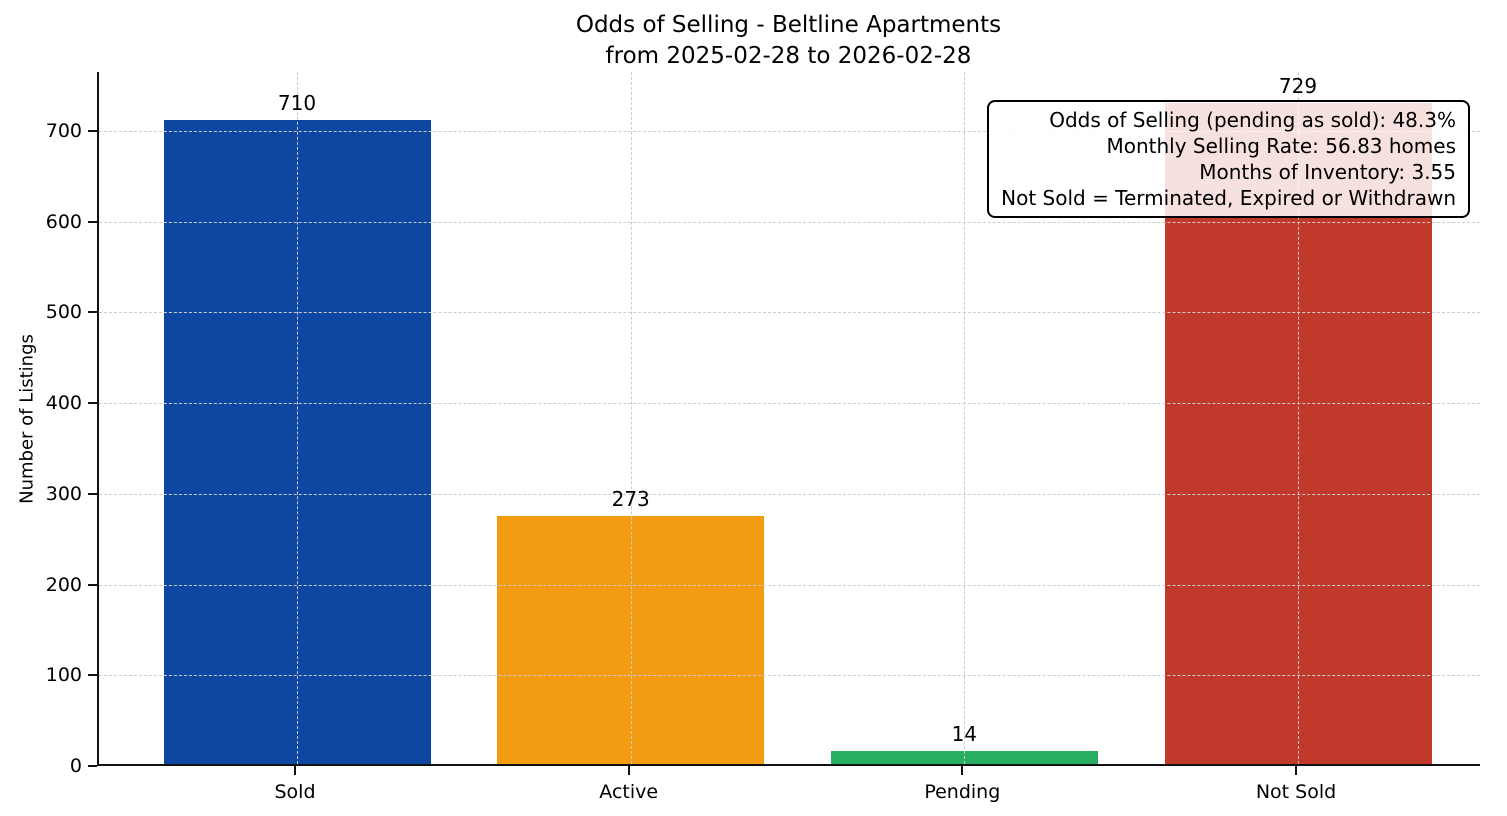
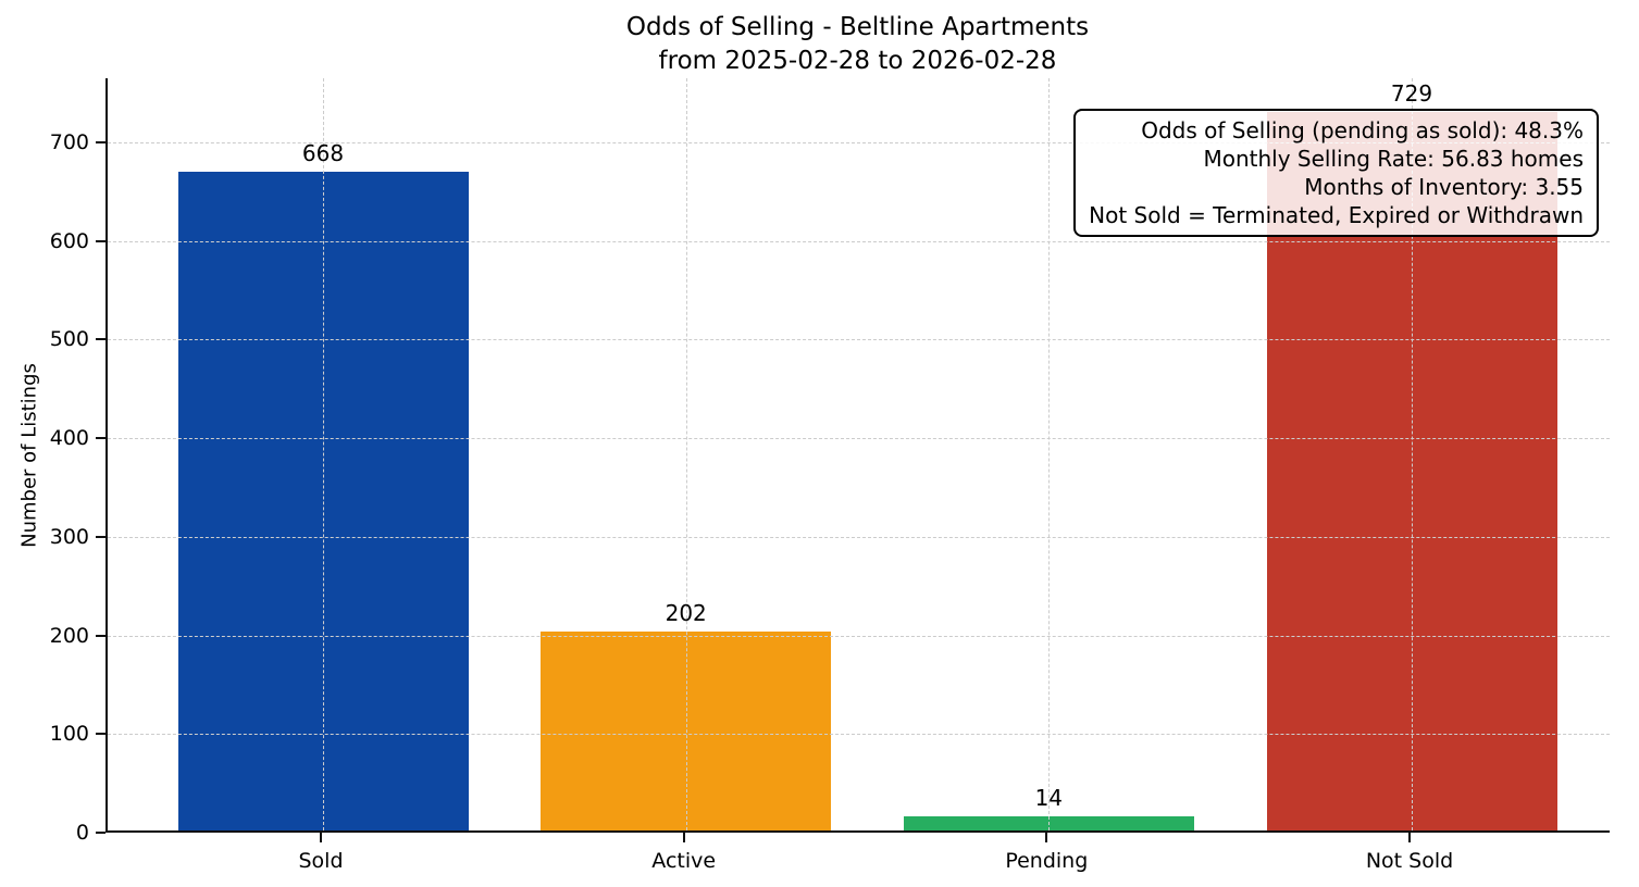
Sold: 710 -> 668
Active: 273 -> 202
